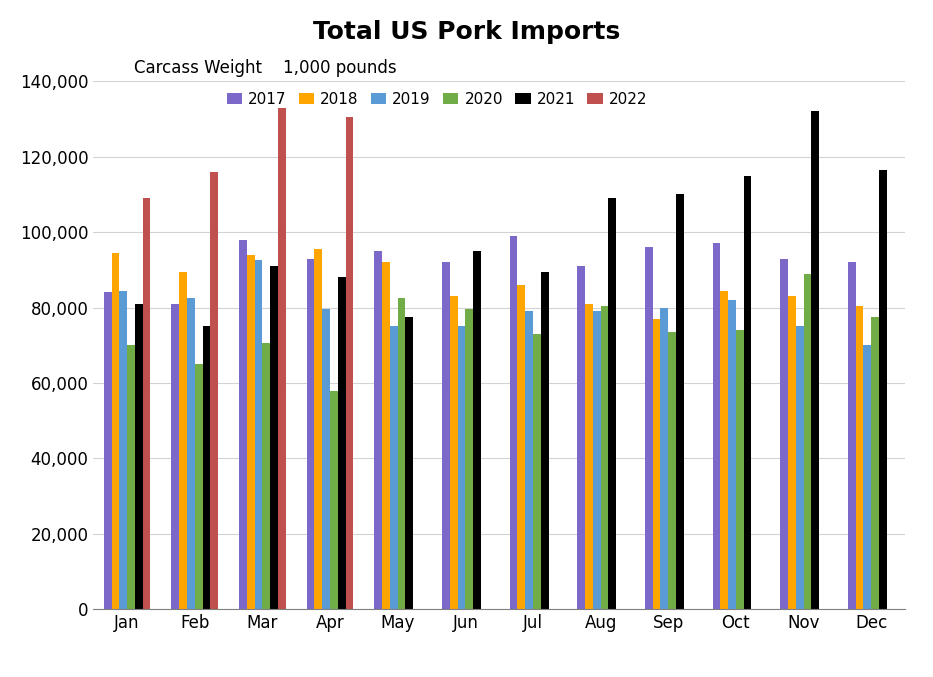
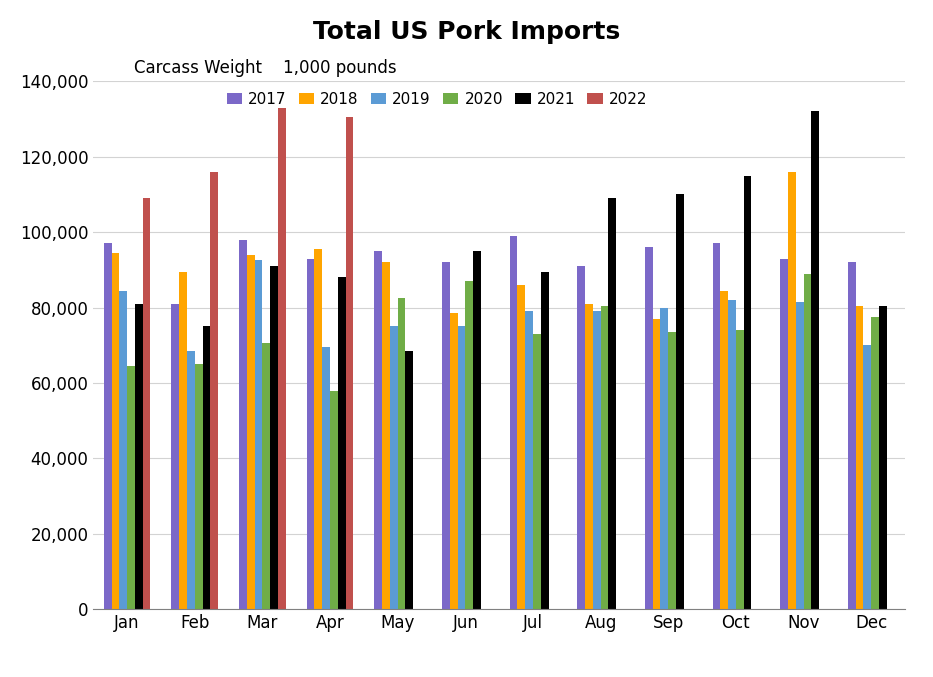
2017/Jan: 84,000 -> 97,000
2020/Jan: 70,000 -> 64,500
2019/Feb: 82,500 -> 68,500
2019/Apr: 79,500 -> 69,500
2021/May: 77,500 -> 68,500
2018/Jun: 83,000 -> 78,500
2020/Jun: 79,500 -> 87,000
2018/Nov: 83,000 -> 116,000
2019/Nov: 75,000 -> 81,500
2021/Dec: 116,500 -> 80,500
